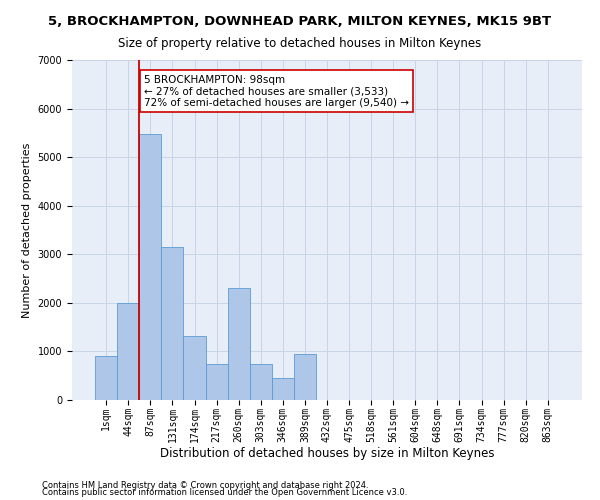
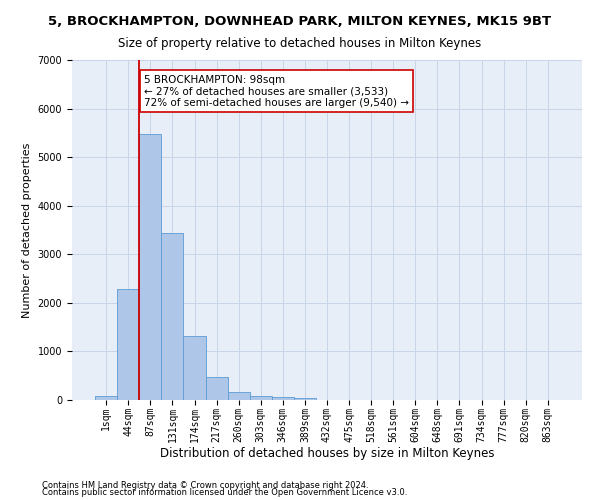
1sqm: 900 -> 80
44sqm: 2000 -> 2280
131sqm: 3150 -> 3440
217sqm: 750 -> 470
260sqm: 2300 -> 160
303sqm: 750 -> 90
346sqm: 450 -> 60
389sqm: 950 -> 40
